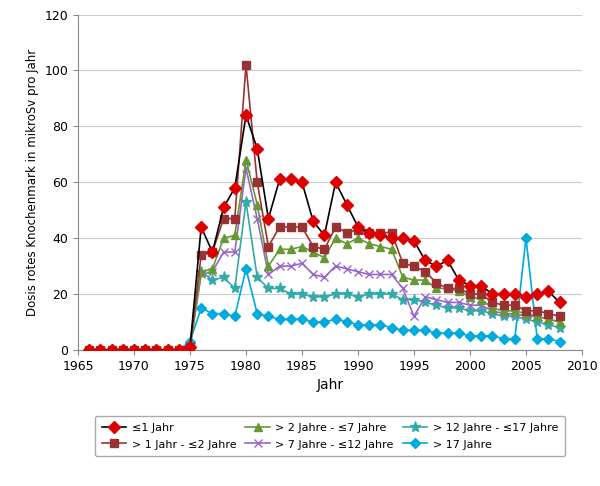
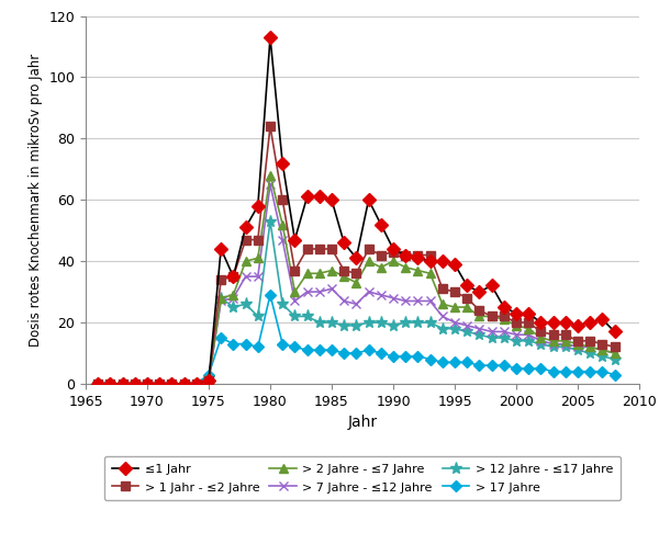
≤1 Jahr/1980: 84 -> 113
> 1 Jahr - ≤2 Jahre/1980: 102 -> 84
> 7 Jahre - ≤12 Jahre/1995: 12 -> 20
> 17 Jahre/2005: 40 -> 4
